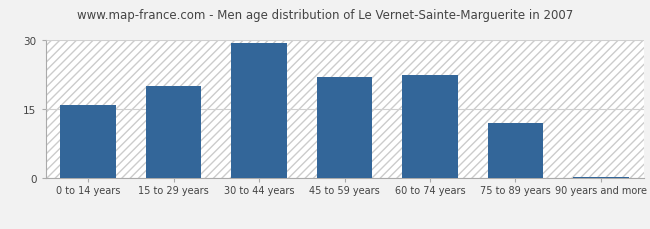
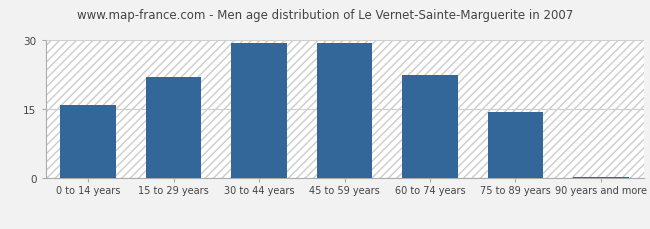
15 to 29 years: 20.0 -> 22.0
45 to 59 years: 22.0 -> 29.5
75 to 89 years: 12.0 -> 14.5
